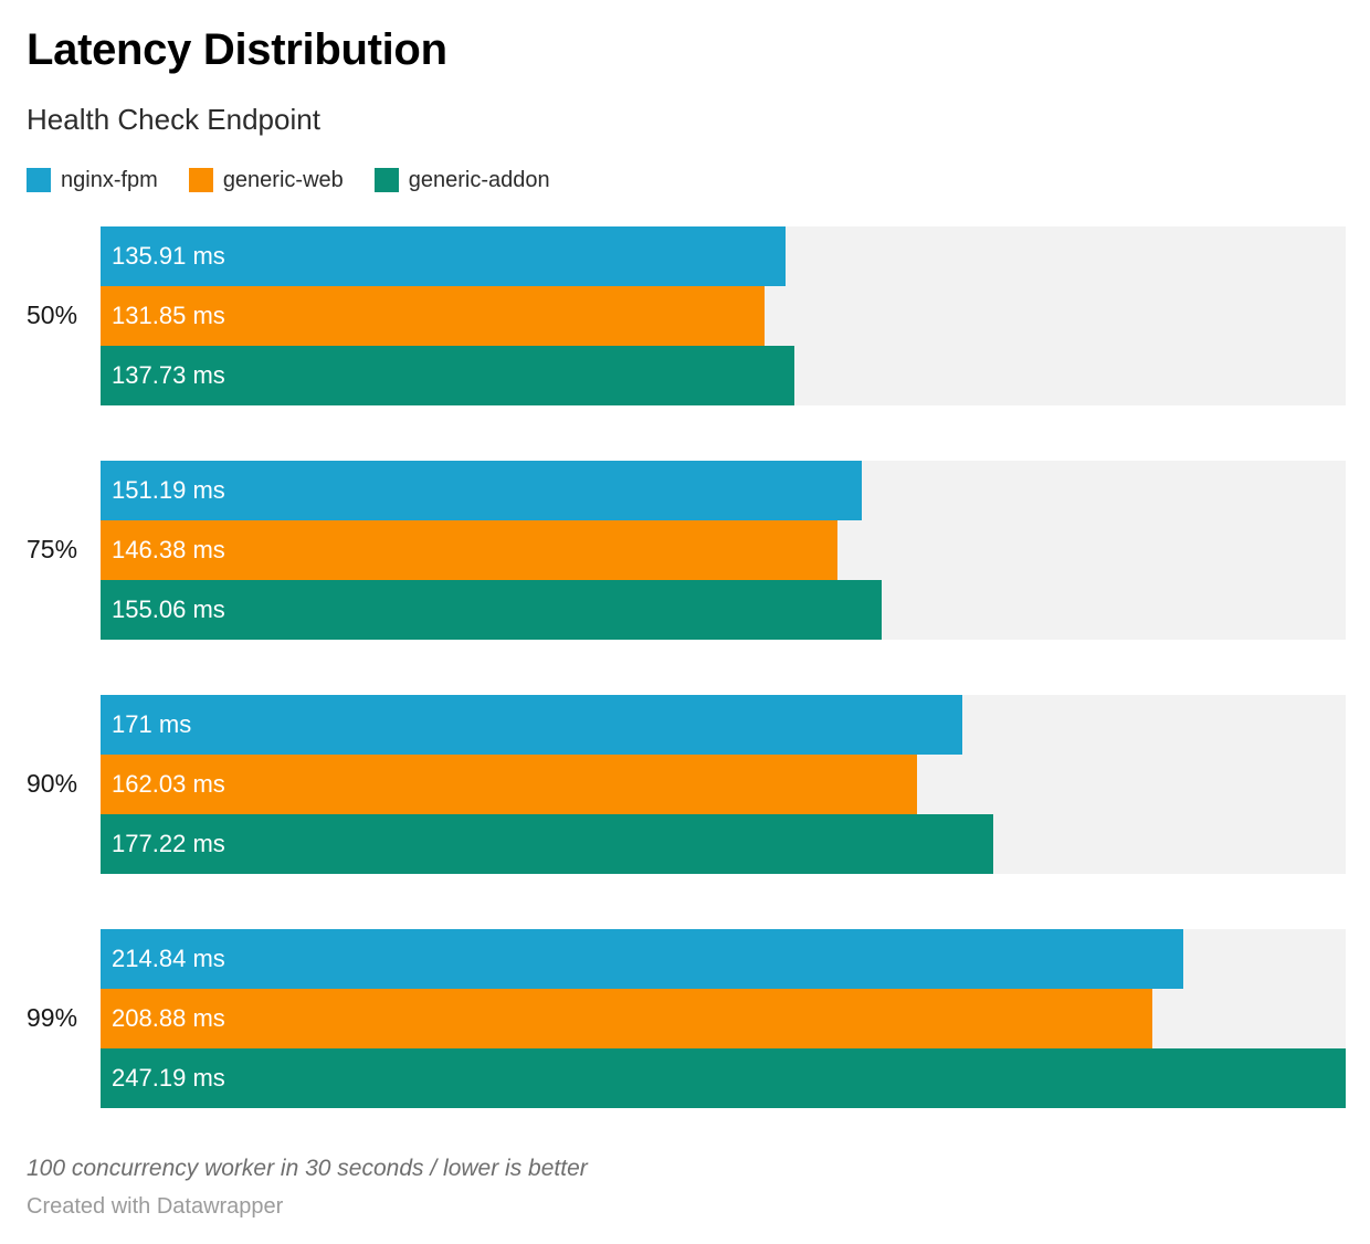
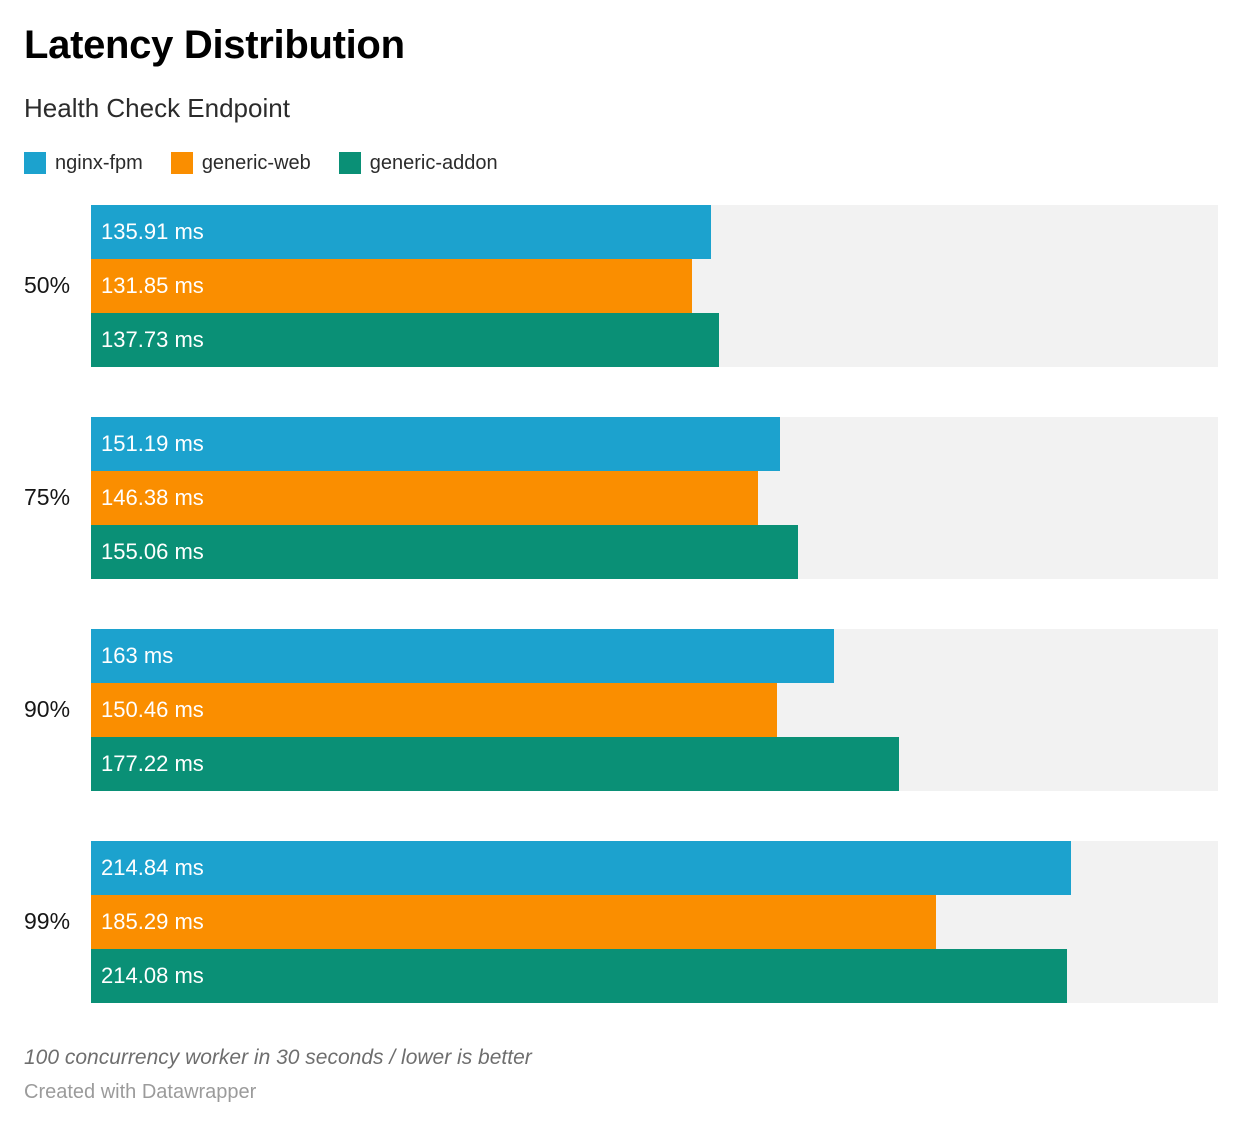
nginx-fpm/90%: 171 -> 163
generic-web/90%: 162.03 -> 150.46
generic-web/99%: 208.88 -> 185.29
generic-addon/99%: 247.19 -> 214.08
